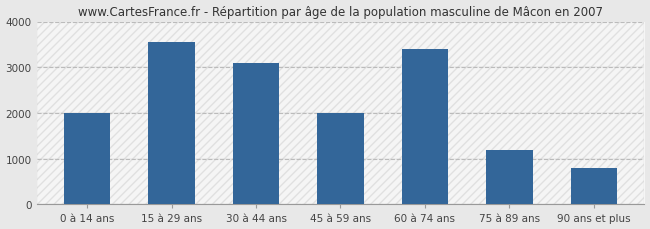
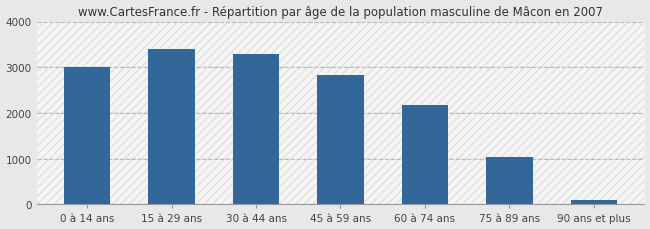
0 à 14 ans: 2000 -> 3000
15 à 29 ans: 3550 -> 3400
30 à 44 ans: 3100 -> 3300
45 à 59 ans: 2000 -> 2830
60 à 74 ans: 3400 -> 2170
75 à 89 ans: 1200 -> 1040
90 ans et plus: 800 -> 100
